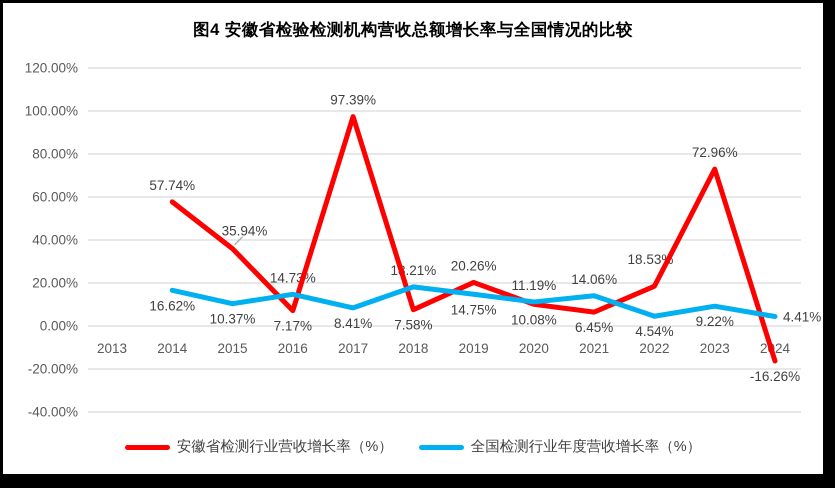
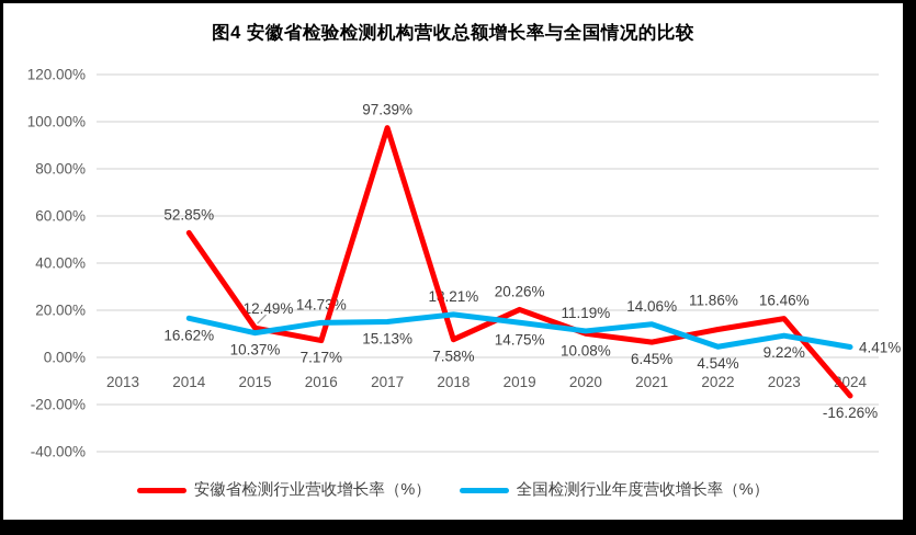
安徽省检测行业营收增长率（%）/2014: 57.74% -> 52.85%
安徽省检测行业营收增长率（%）/2015: 35.94% -> 12.49%
全国检测行业年度营收增长率（%）/2017: 8.41% -> 15.13%
安徽省检测行业营收增长率（%）/2022: 18.53% -> 11.86%
安徽省检测行业营收增长率（%）/2023: 72.96% -> 16.46%
